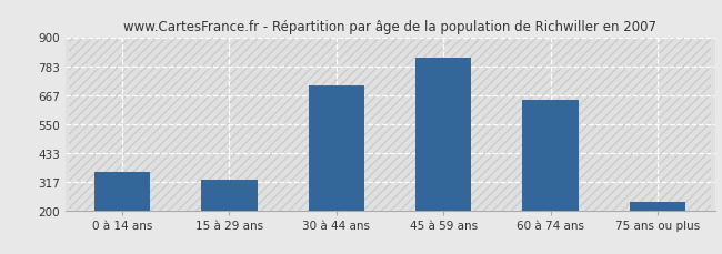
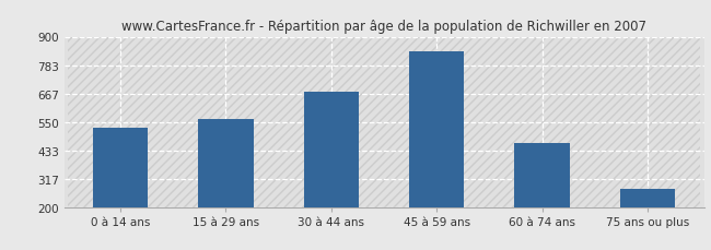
0 à 14 ans: 355 -> 527
15 à 29 ans: 325 -> 562
30 à 44 ans: 705 -> 675
45 à 59 ans: 815 -> 840
60 à 74 ans: 645 -> 462
75 ans ou plus: 235 -> 275
